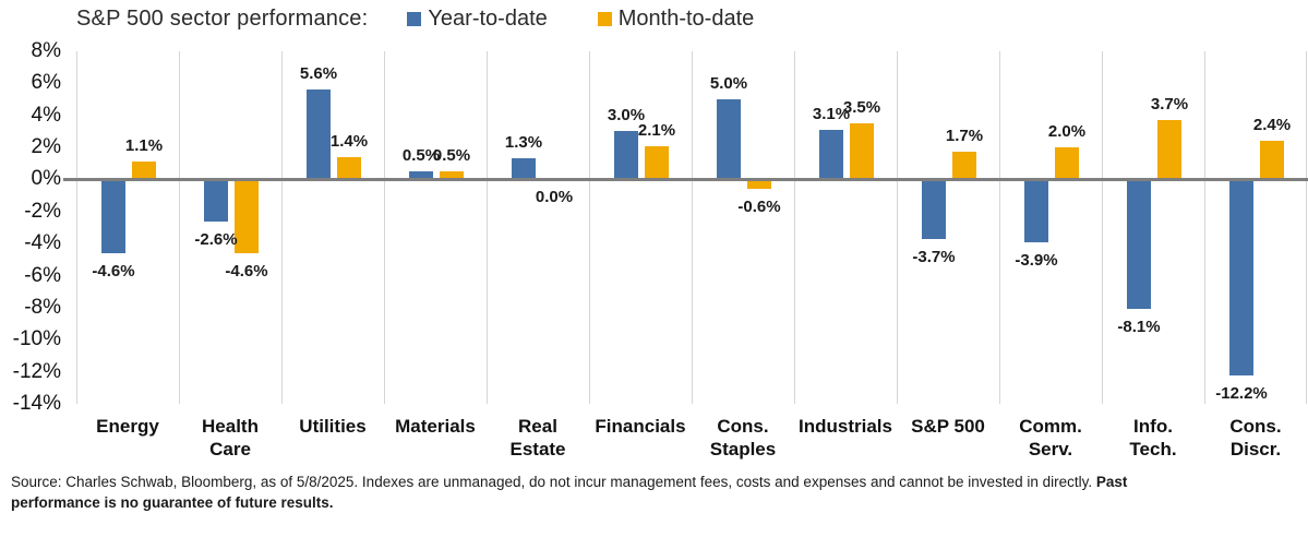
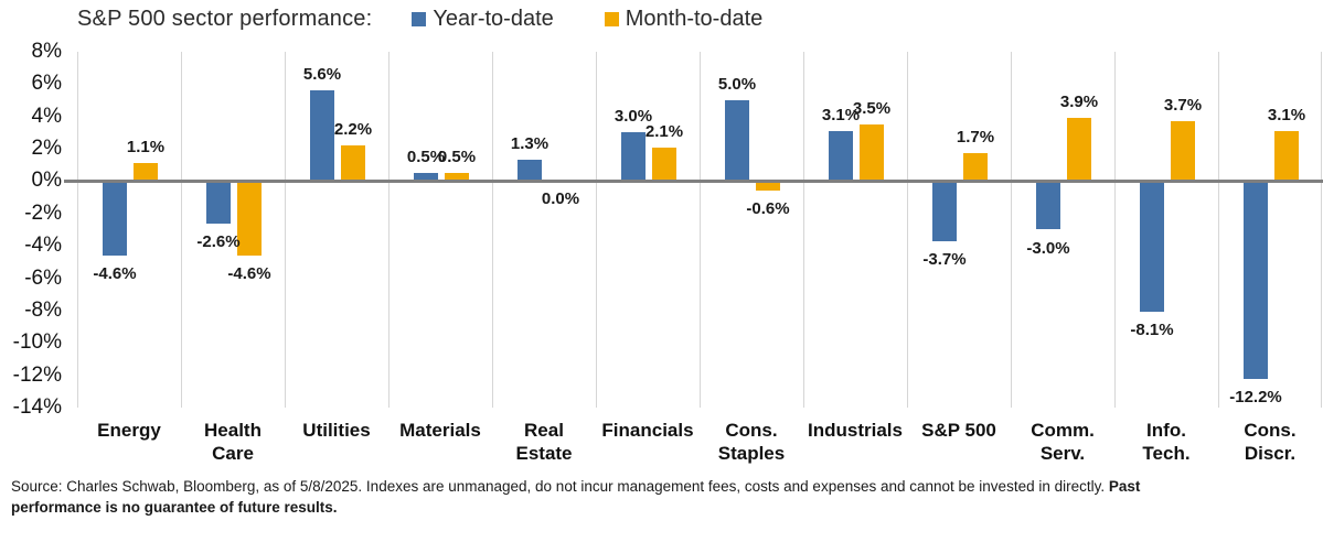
Month-to-date/Utilities: 1.4% -> 2.2%
Year-to-date/Comm. Serv.: -3.9% -> -3.0%
Month-to-date/Comm. Serv.: 2.0% -> 3.9%
Month-to-date/Cons. Discr.: 2.4% -> 3.1%
